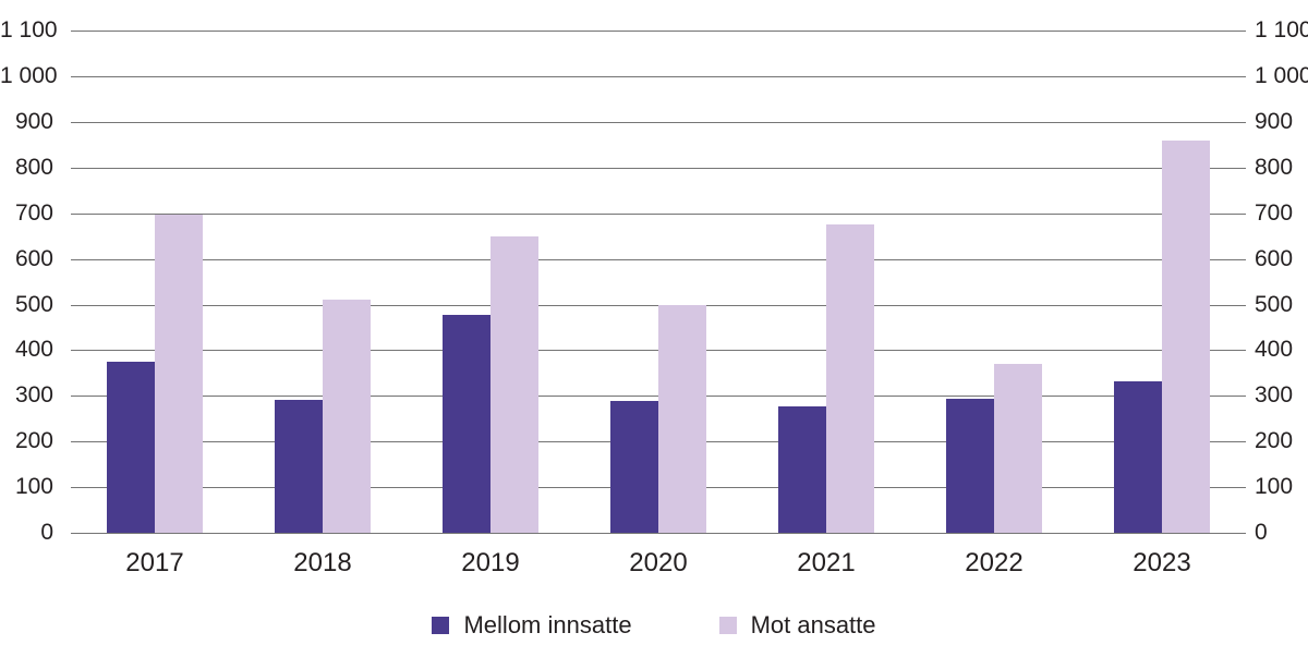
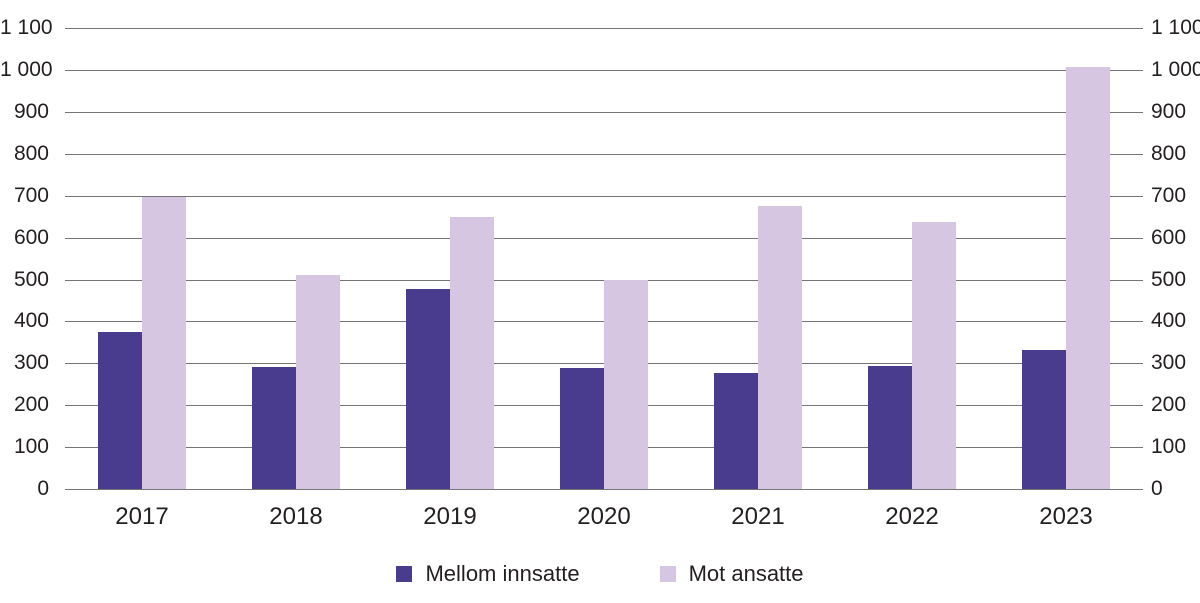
Mot ansatte/2022: 370 -> 640
Mot ansatte/2023: 860 -> 1010
